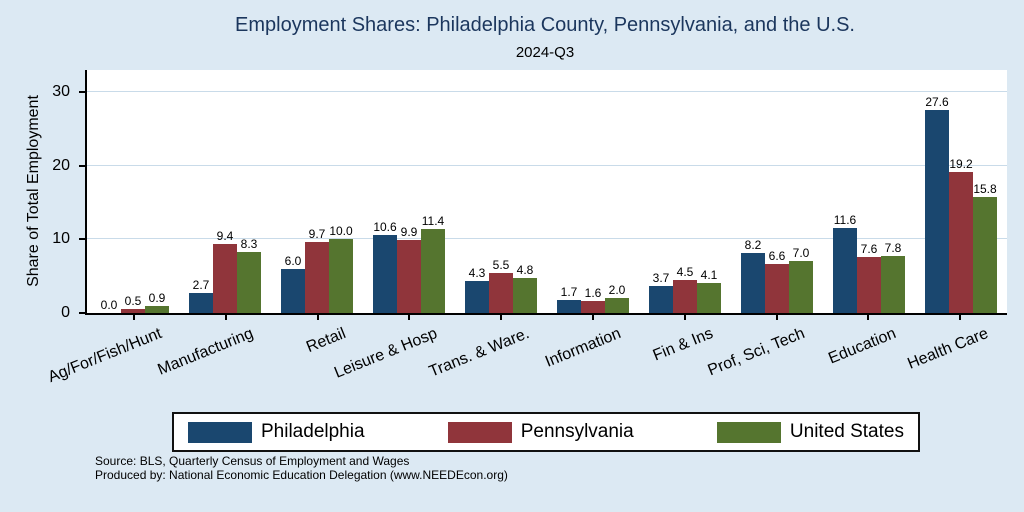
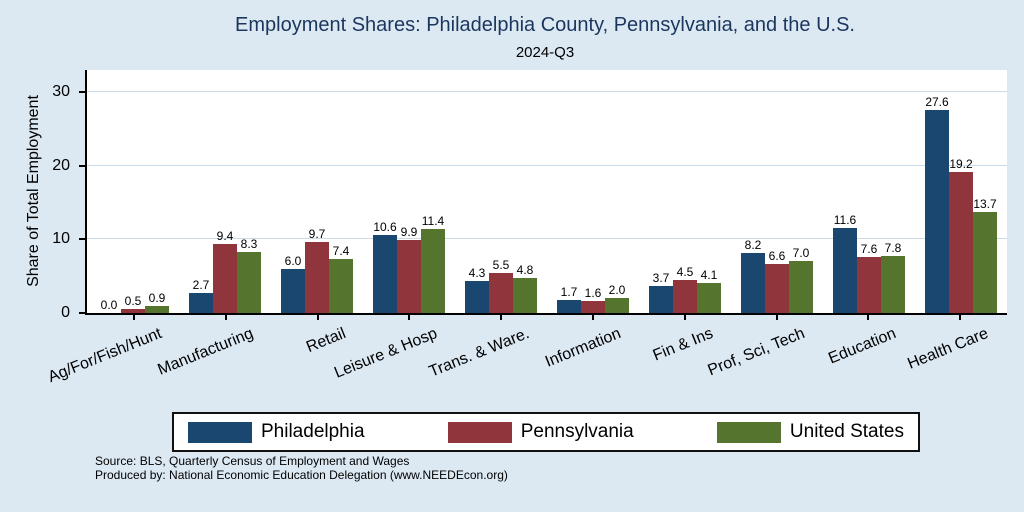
United States/Retail: 10.0 -> 7.4
United States/Health Care: 15.8 -> 13.7
